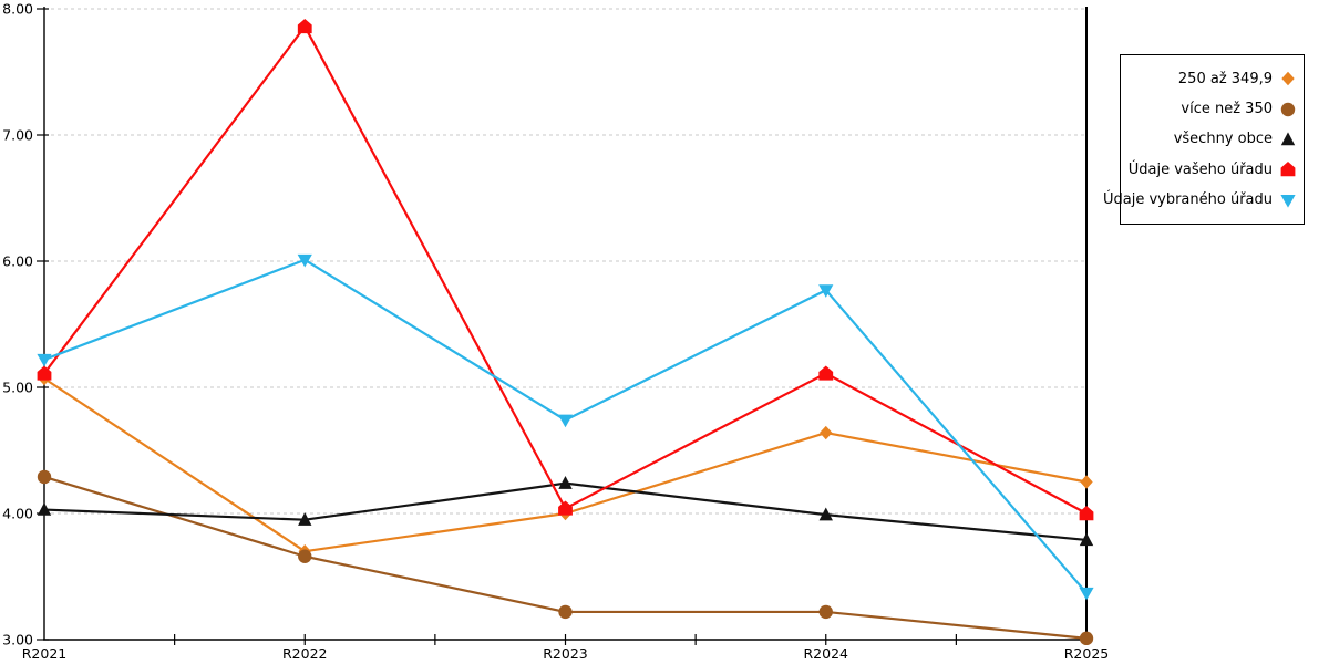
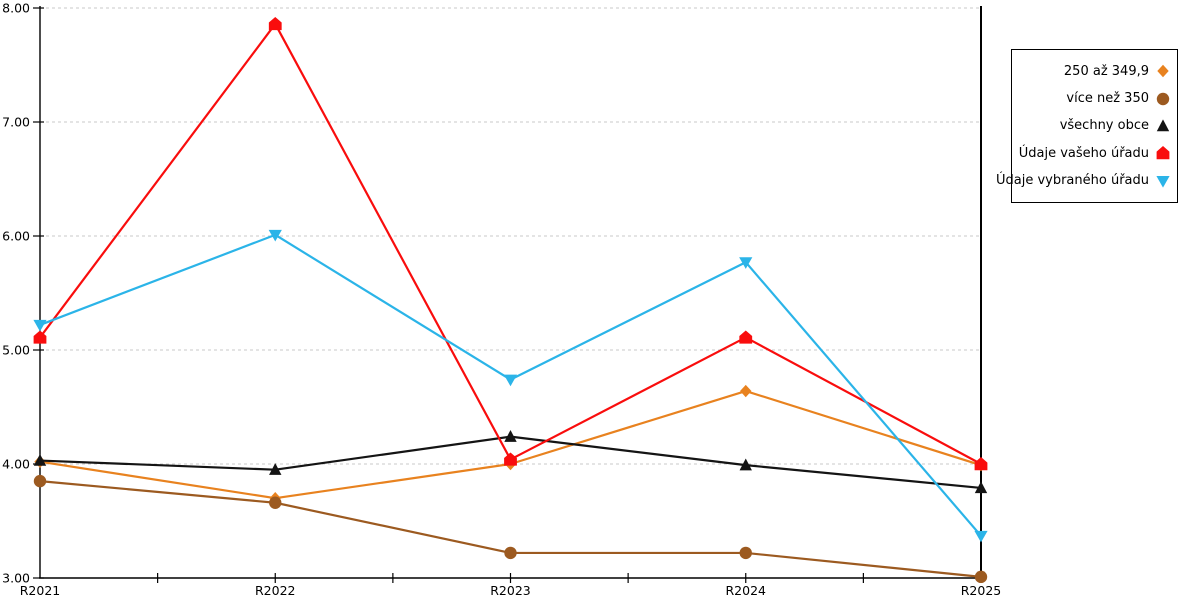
250 až 349,9/R2021: 5.07 -> 4.02
více než 350/R2021: 4.29 -> 3.85
250 až 349,9/R2025: 4.25 -> 3.99
